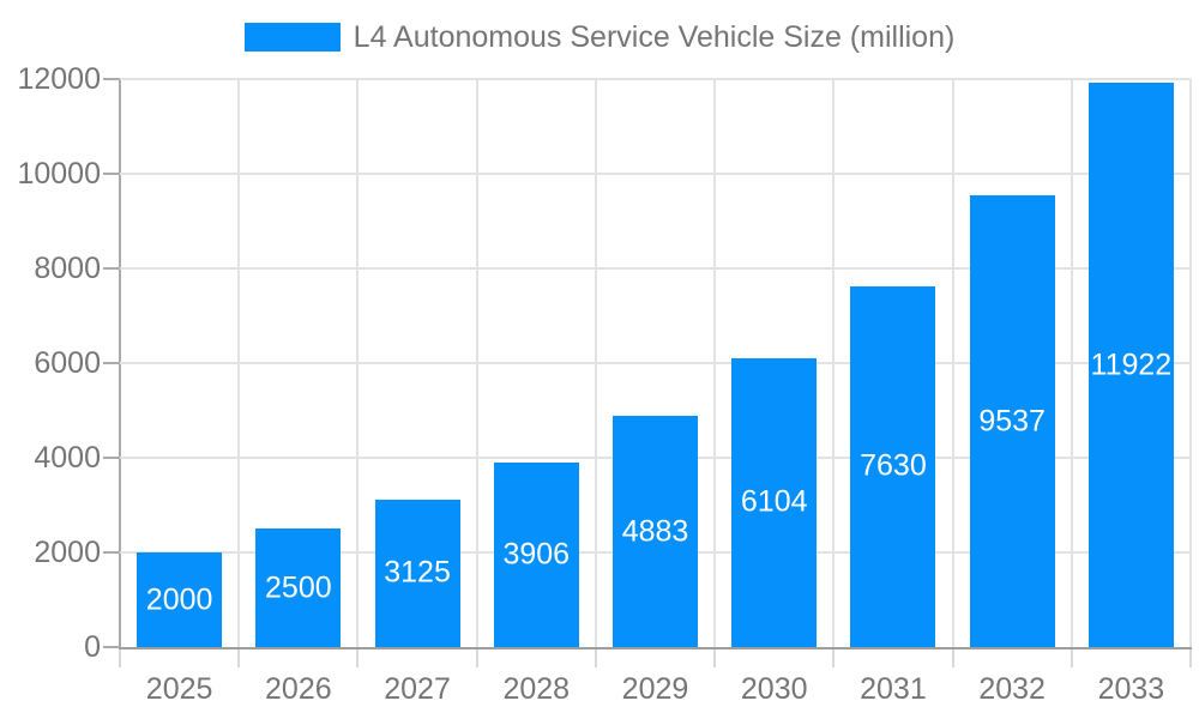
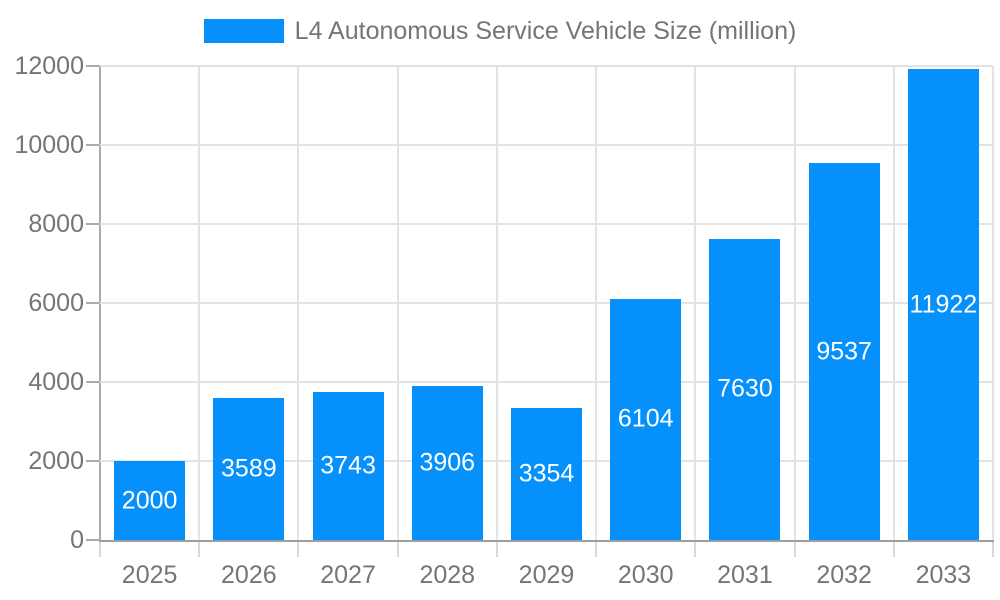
2026: 2500 -> 3589
2027: 3125 -> 3743
2029: 4883 -> 3354
